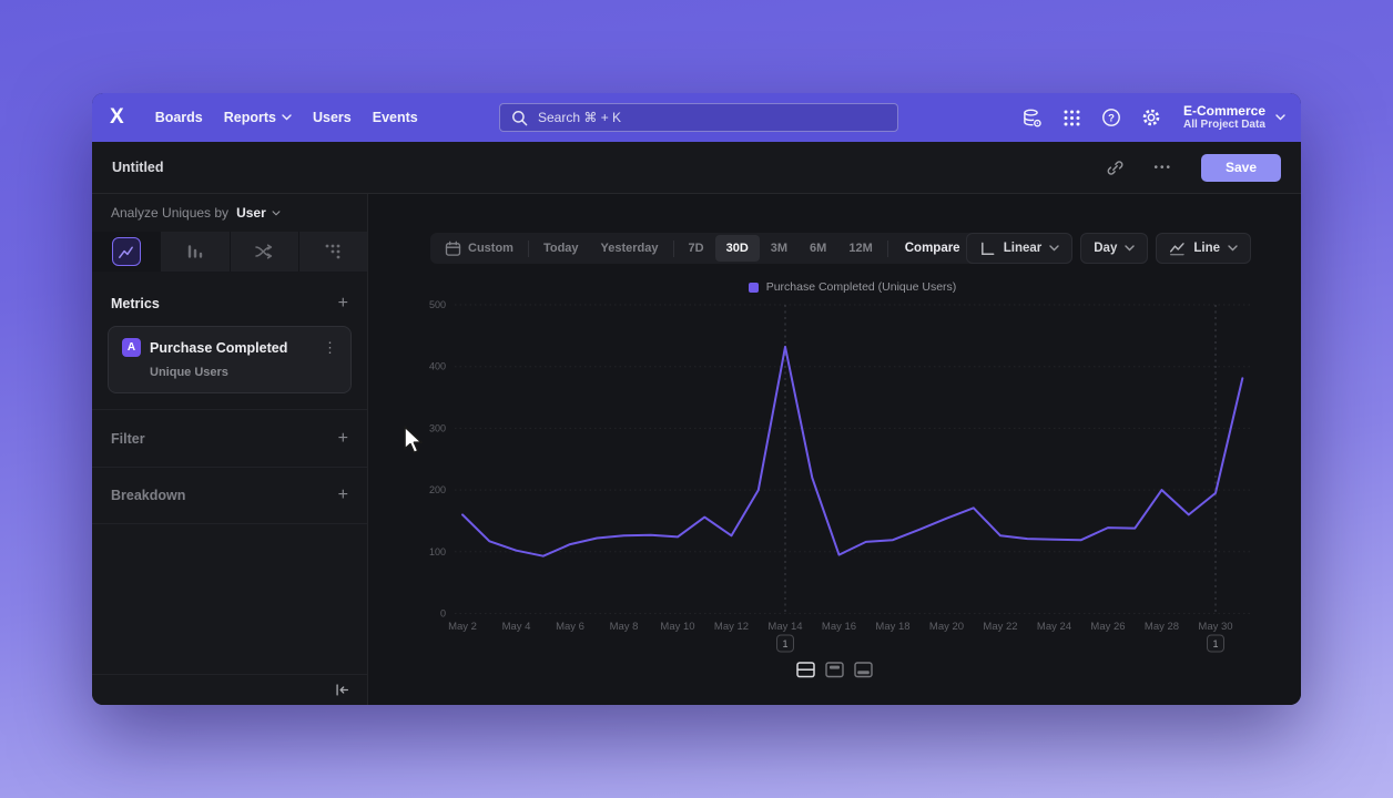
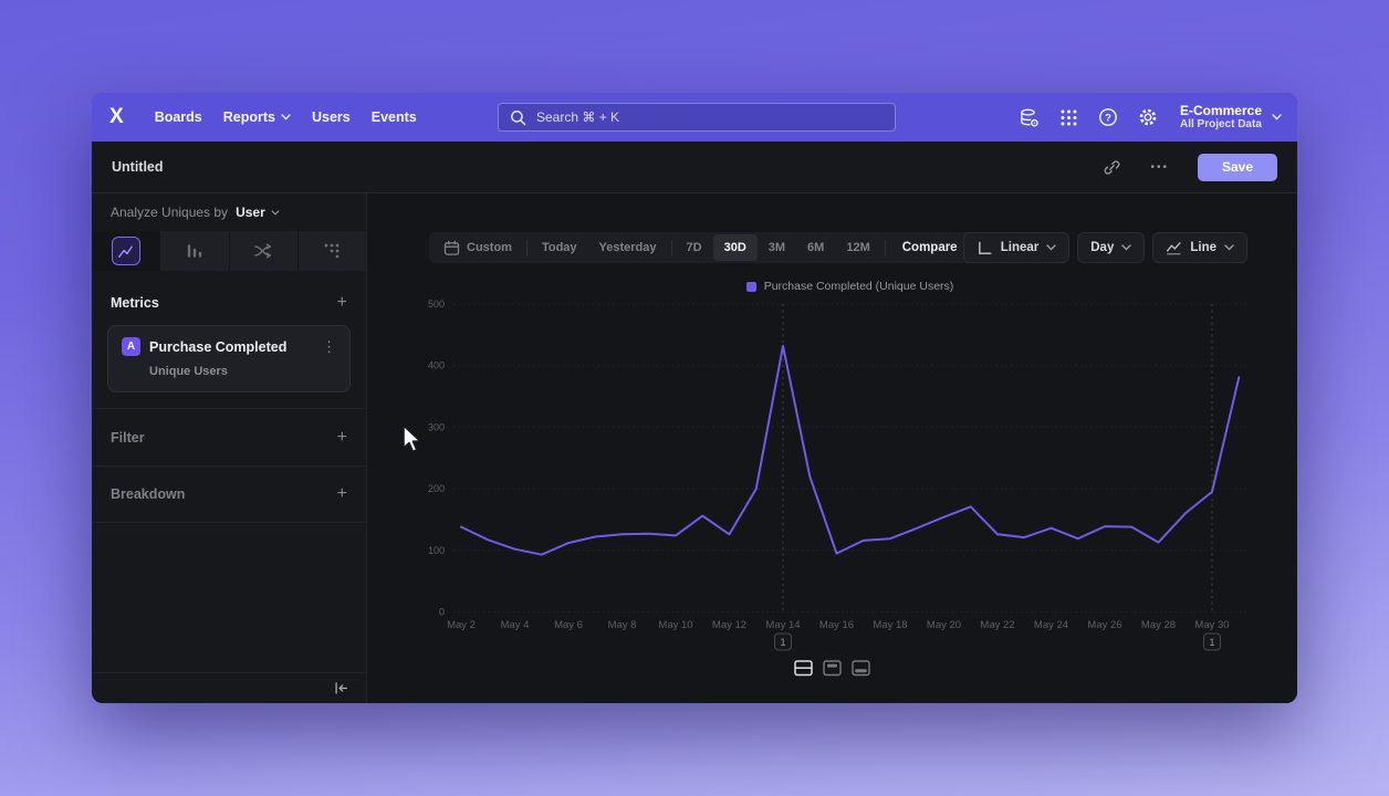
May 2: 160 -> 140
May 24: 120 -> 140
May 28: 200 -> 110
